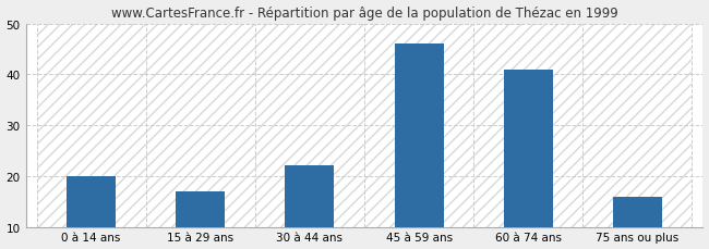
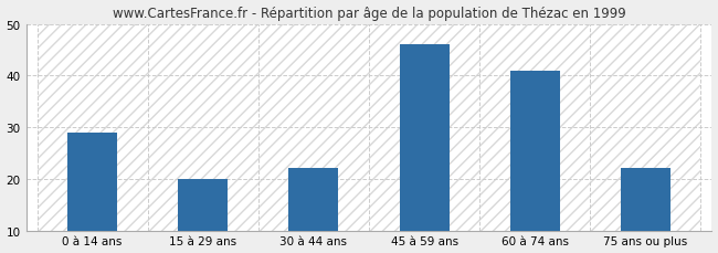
0 à 14 ans: 20 -> 29
15 à 29 ans: 17 -> 20
75 ans ou plus: 16 -> 22
